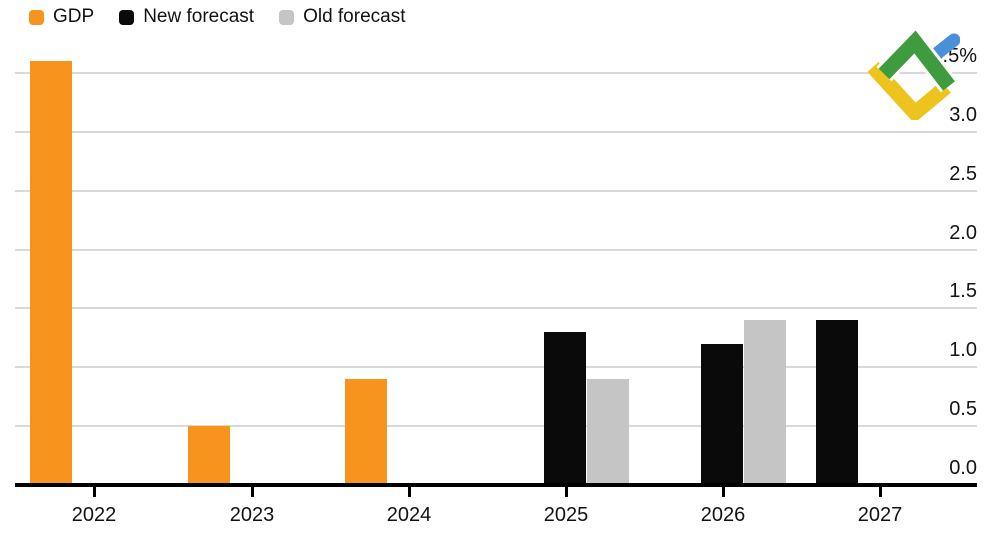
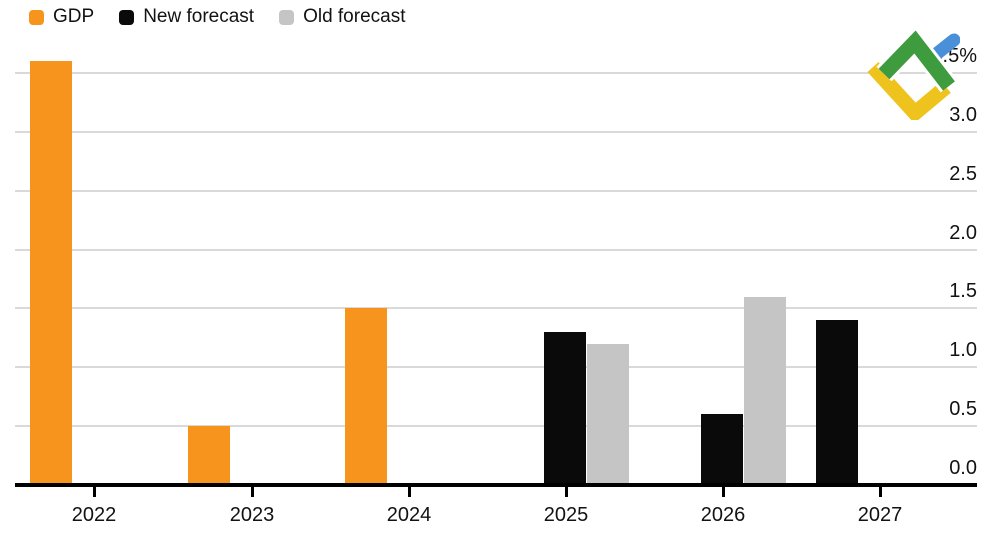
GDP/2024: 0.9% -> 1.5%
Old forecast/2025: 0.9% -> 1.2%
New forecast/2026: 1.2% -> 0.6%
Old forecast/2026: 1.4% -> 1.6%
